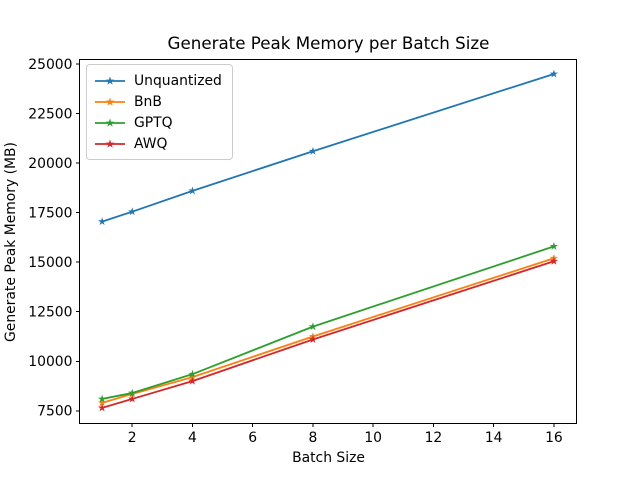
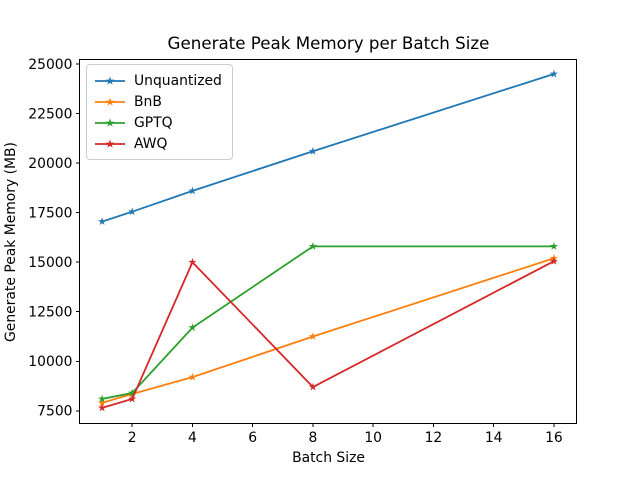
GPTQ/4: 9400 -> 11700
AWQ/4: 9000 -> 15000
GPTQ/8: 11800 -> 15800
AWQ/8: 11100 -> 8700
